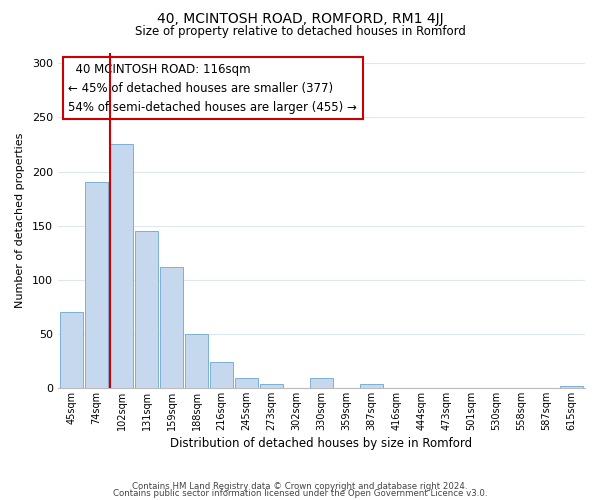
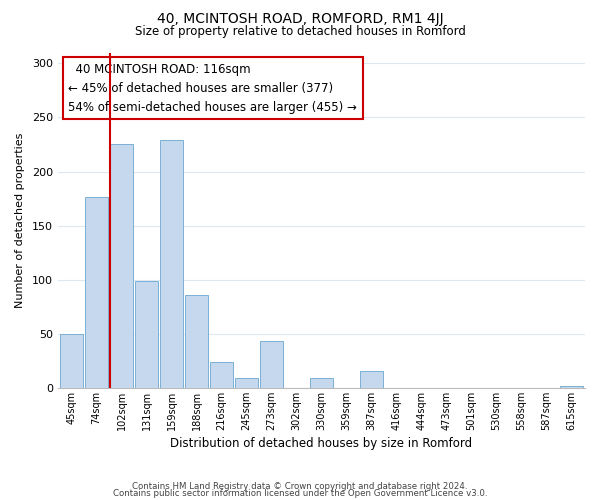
45sqm: 70 -> 50
74sqm: 190 -> 176
131sqm: 145 -> 99
159sqm: 112 -> 229
188sqm: 50 -> 86
273sqm: 4 -> 43
387sqm: 4 -> 16
